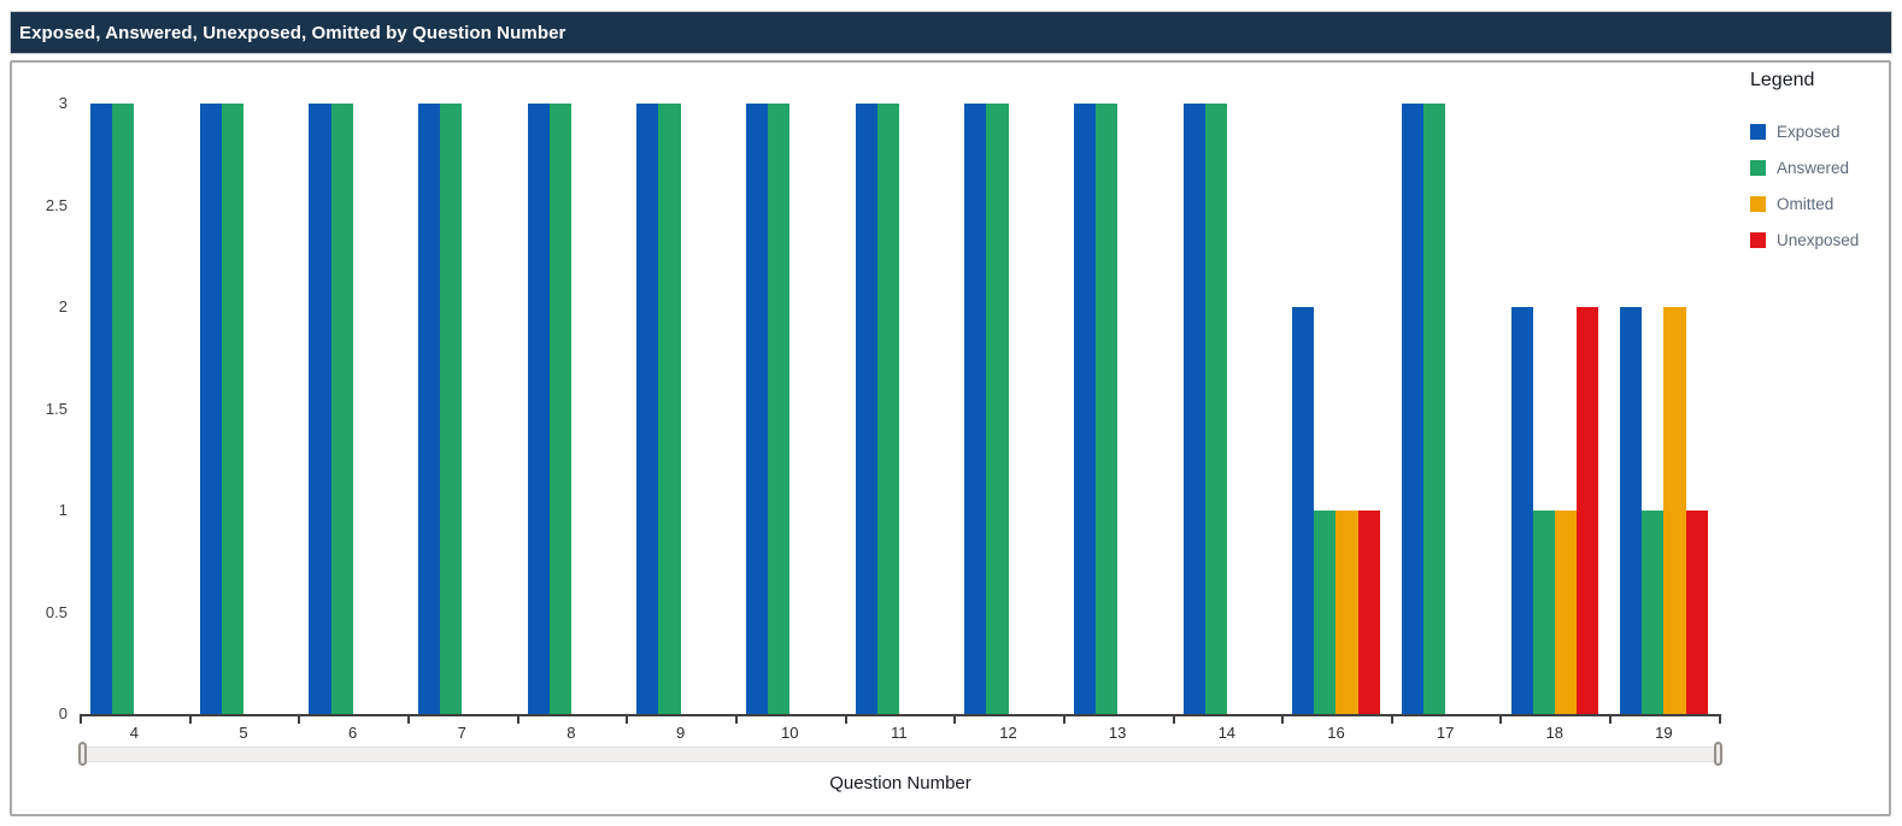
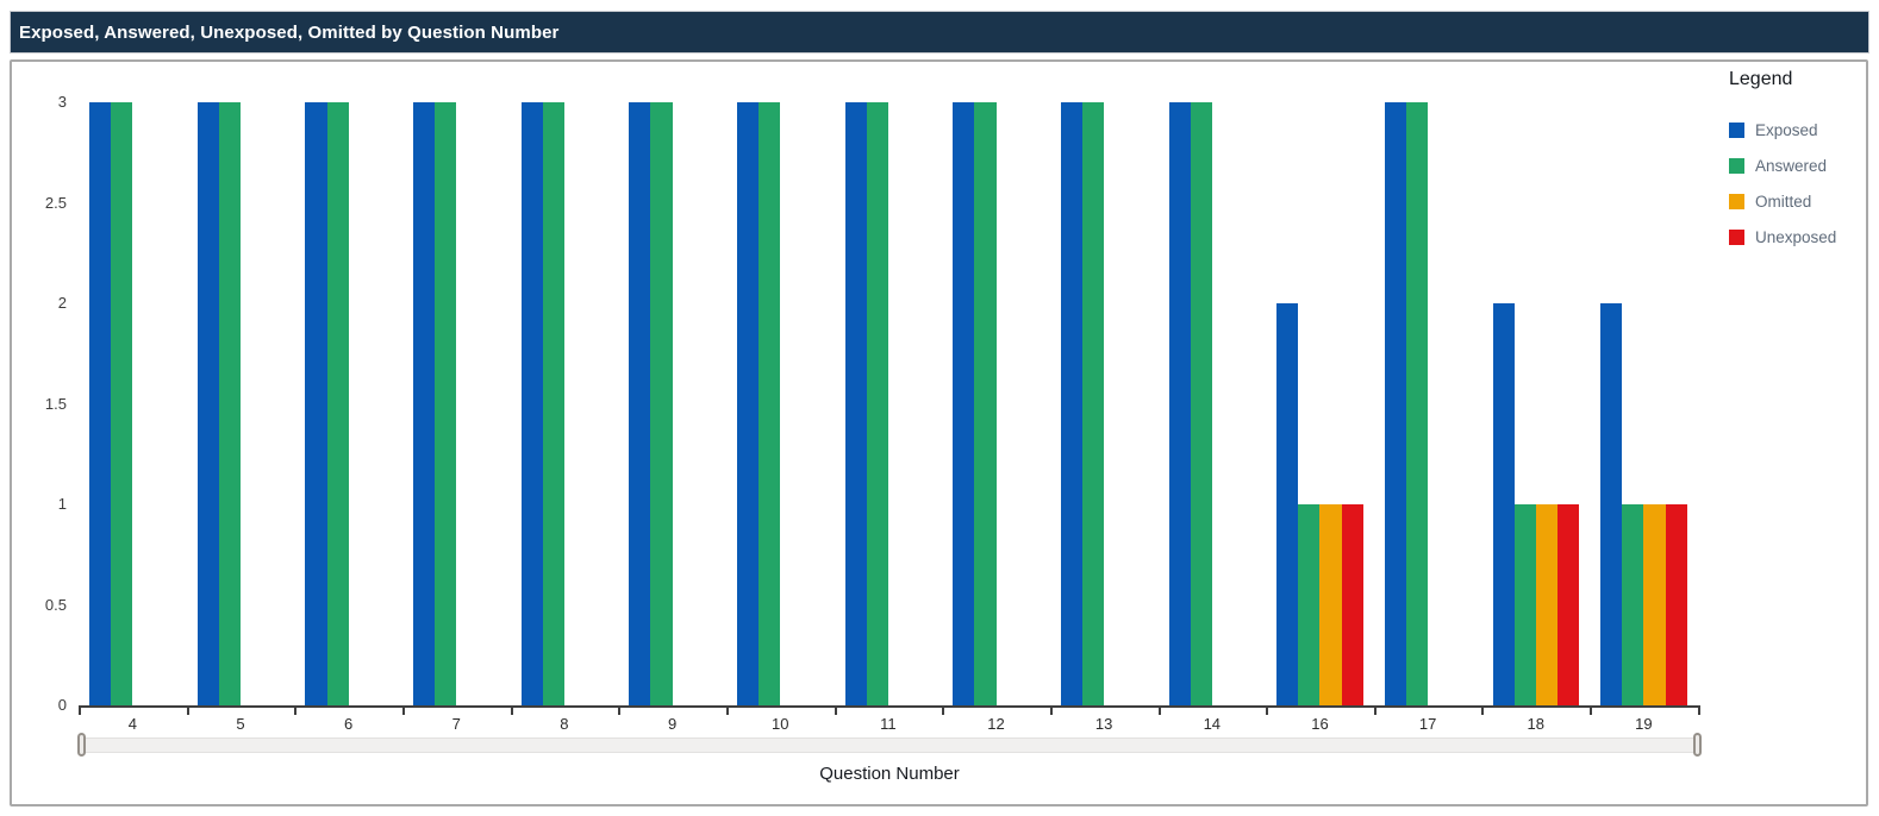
Unexposed/18: 2 -> 1
Omitted/19: 2 -> 1
